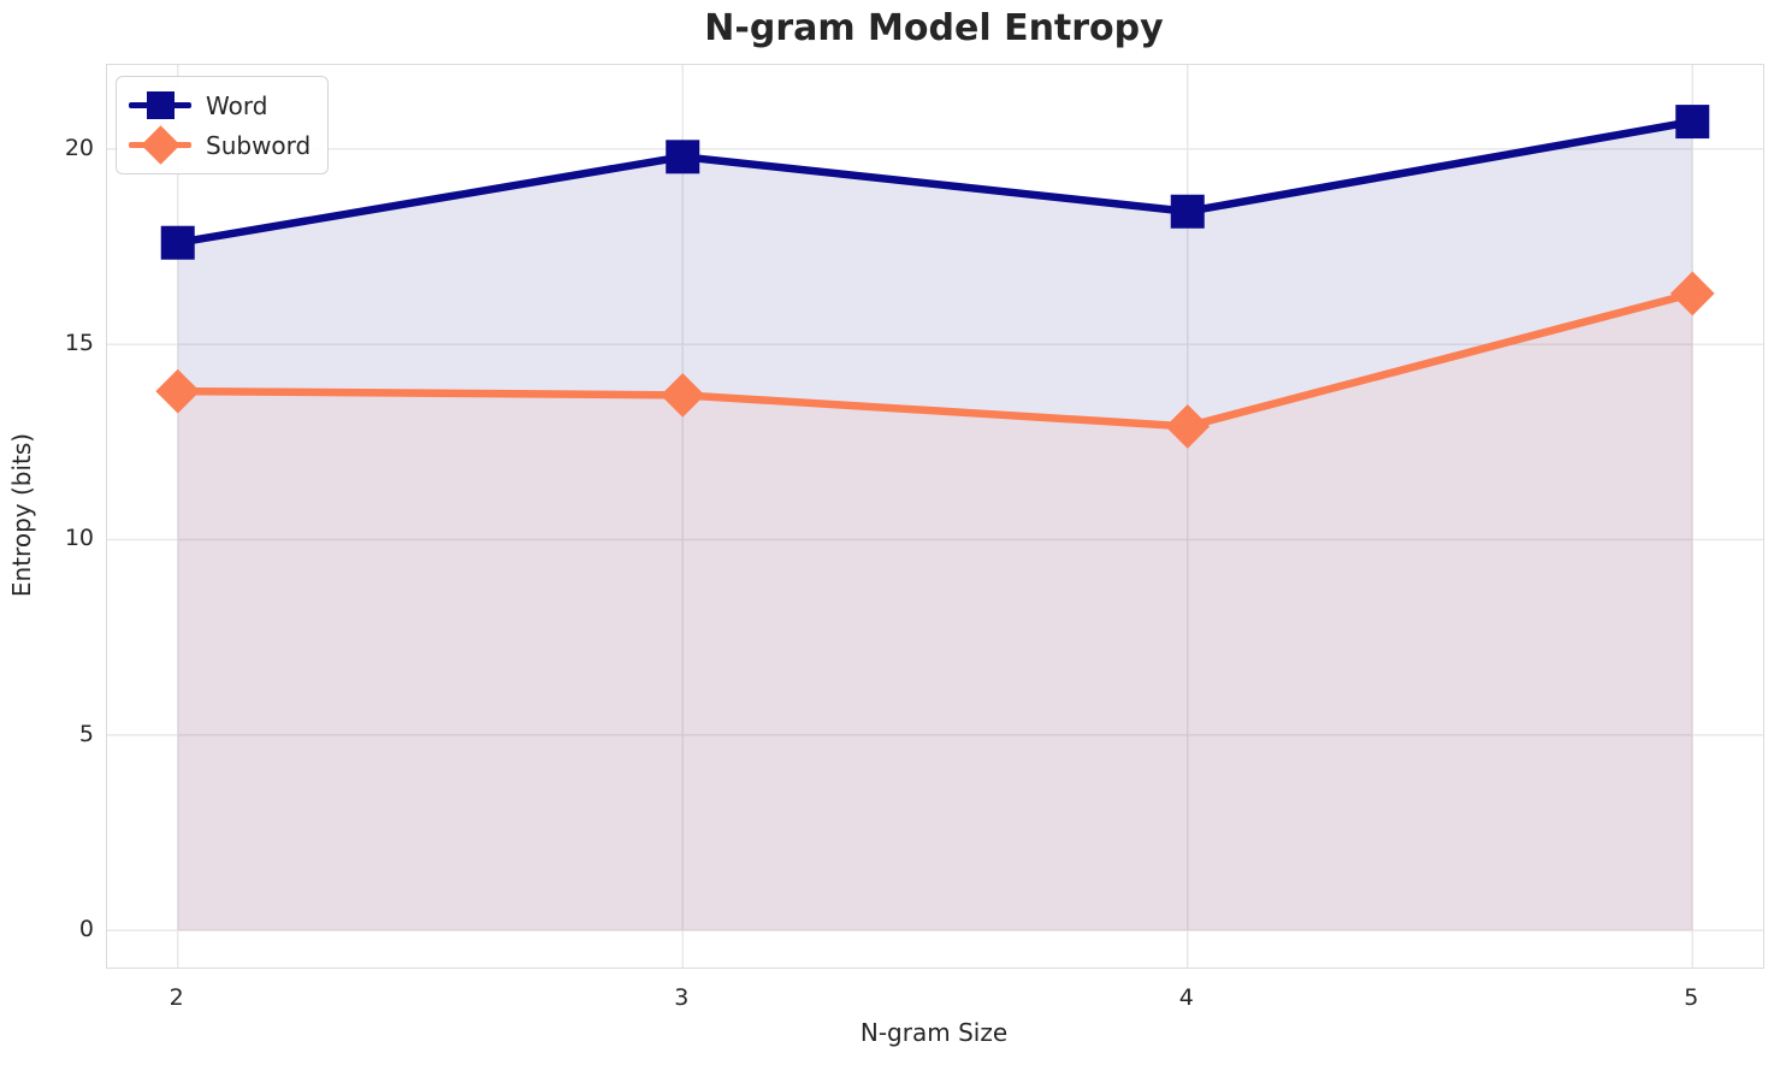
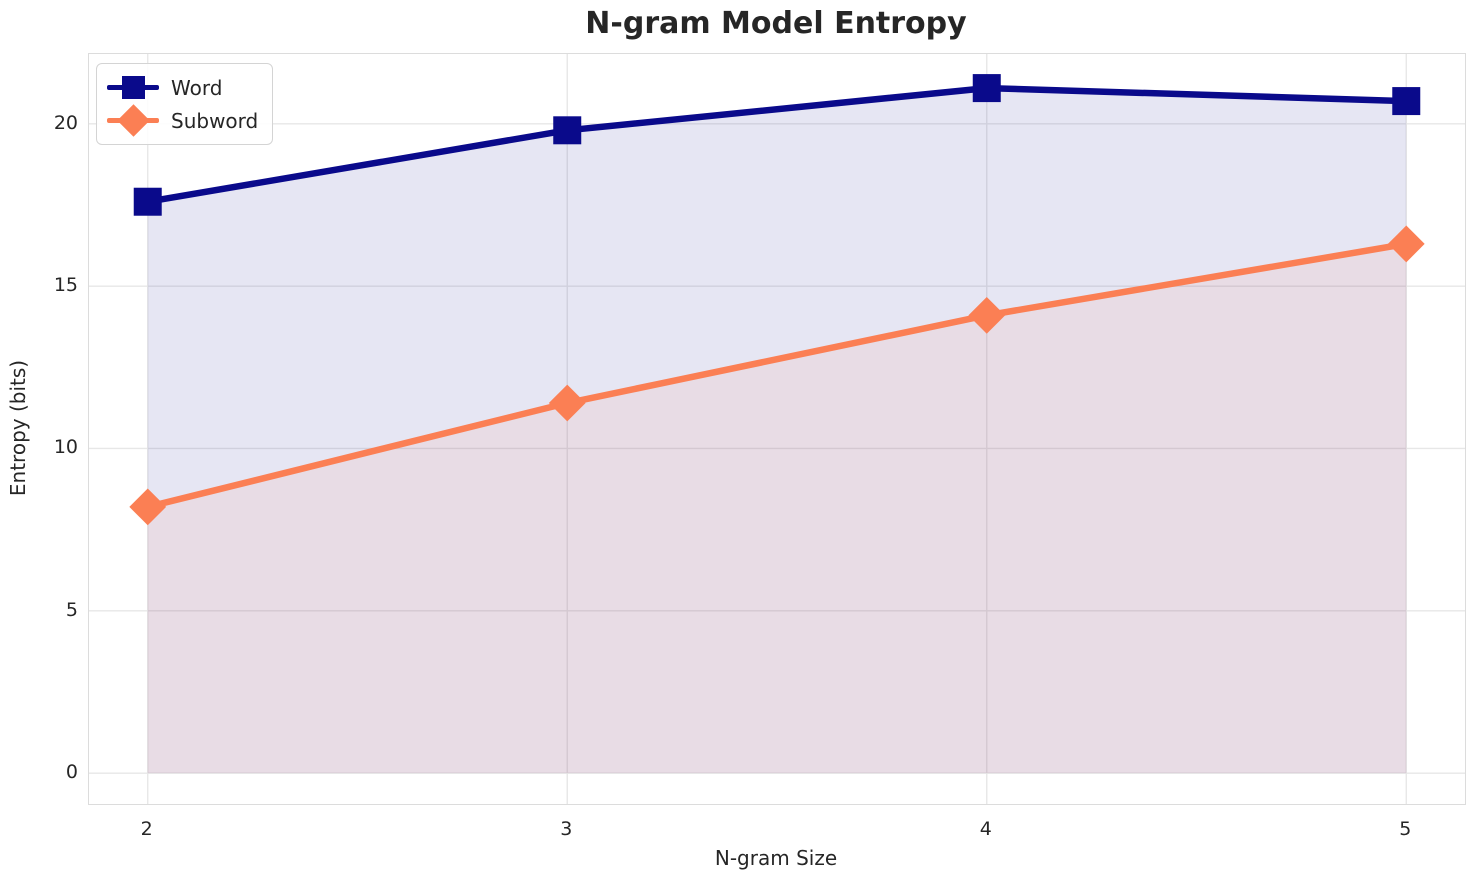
Subword/2: 13.8 -> 8.2
Subword/3: 13.7 -> 11.4
Word/4: 18.4 -> 21.1
Subword/4: 12.9 -> 14.1
